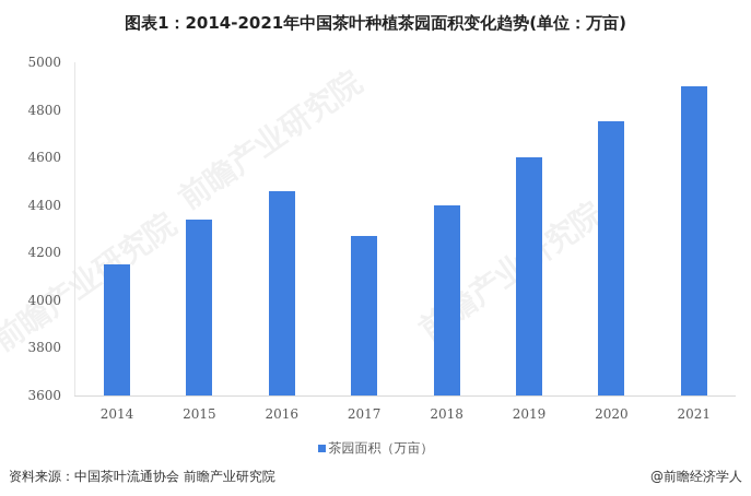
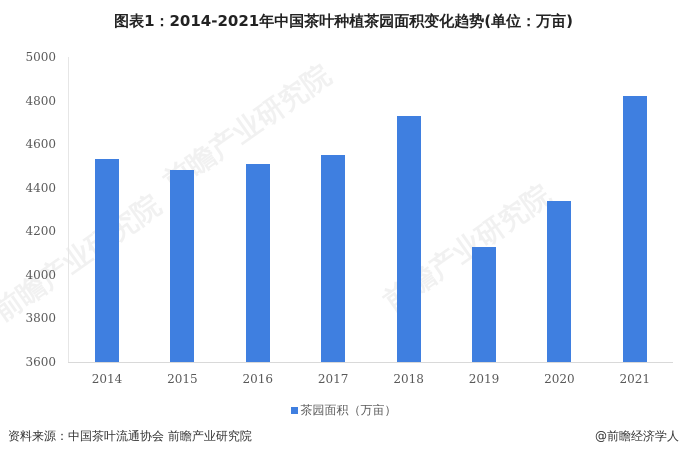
2014: 4150 -> 4530
2015: 4340 -> 4480
2016: 4460 -> 4510
2017: 4270 -> 4550
2018: 4400 -> 4730
2019: 4600 -> 4130
2020: 4750 -> 4340
2021: 4900 -> 4820
